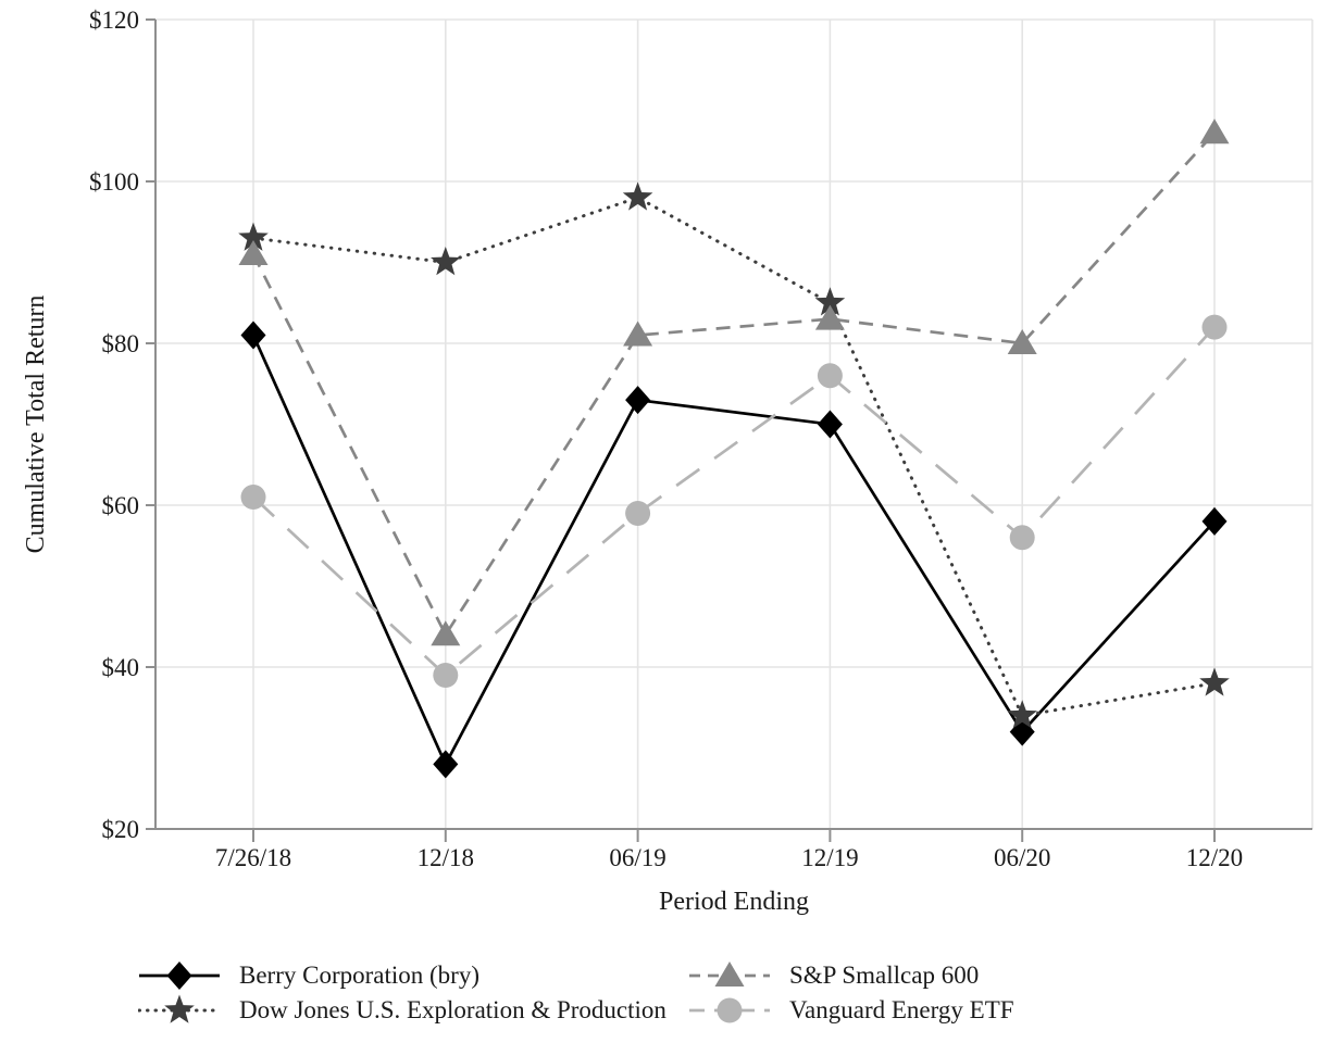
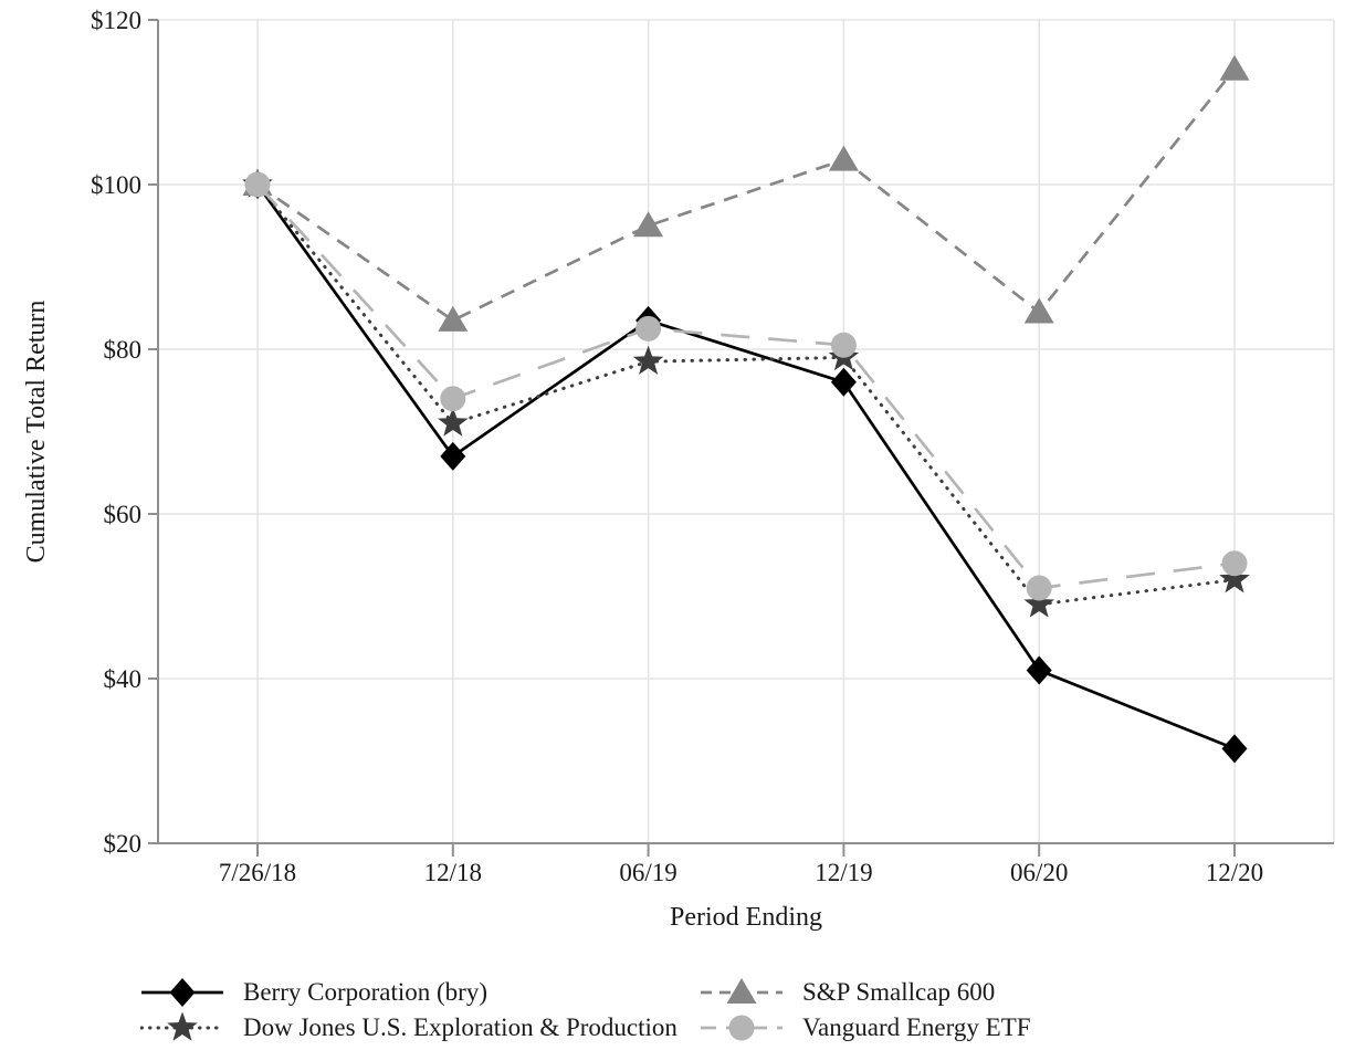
Berry Corporation (bry)/7/26/18: $81 -> $100
Dow Jones U.S. Exploration & Production/7/26/18: $93 -> $100
S&P Smallcap 600/7/26/18: $91 -> $100
Vanguard Energy ETF/7/26/18: $61 -> $100
Berry Corporation (bry)/12/18: $28 -> $67
Dow Jones U.S. Exploration & Production/12/18: $90 -> $71
S&P Smallcap 600/12/18: $44 -> $84
Vanguard Energy ETF/12/18: $39 -> $74
Berry Corporation (bry)/06/19: $73 -> $84
Dow Jones U.S. Exploration & Production/06/19: $98 -> $78
S&P Smallcap 600/06/19: $81 -> $95
Vanguard Energy ETF/06/19: $59 -> $82
Berry Corporation (bry)/12/19: $70 -> $76
Dow Jones U.S. Exploration & Production/12/19: $85 -> $79
S&P Smallcap 600/12/19: $83 -> $103
Vanguard Energy ETF/12/19: $76 -> $80
Berry Corporation (bry)/06/20: $32 -> $41
Dow Jones U.S. Exploration & Production/06/20: $34 -> $49
S&P Smallcap 600/06/20: $80 -> $84
Vanguard Energy ETF/06/20: $56 -> $51
Berry Corporation (bry)/12/20: $58 -> $32
Dow Jones U.S. Exploration & Production/12/20: $38 -> $52
S&P Smallcap 600/12/20: $106 -> $114
Vanguard Energy ETF/12/20: $82 -> $54
